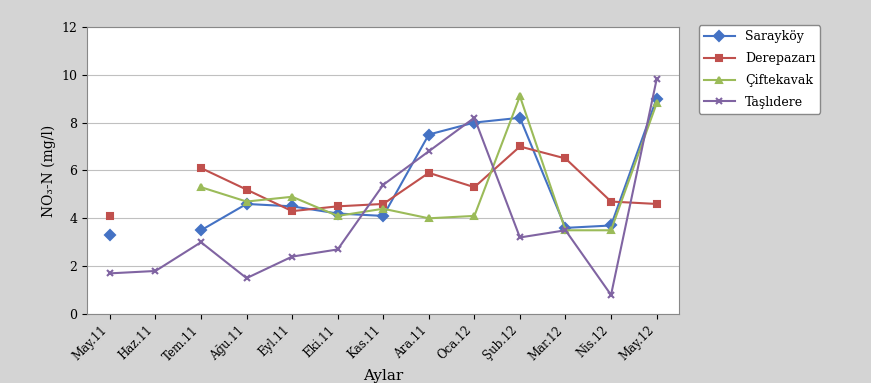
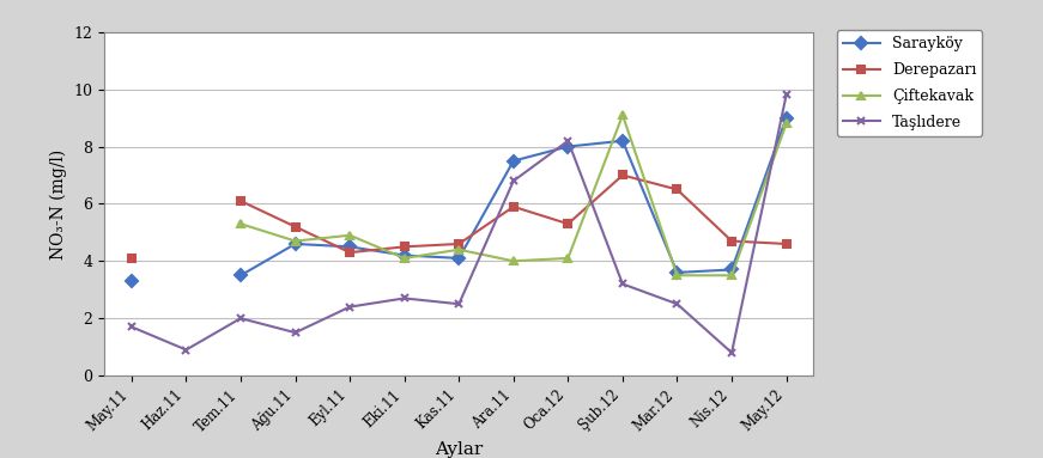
Taşlıdere/Haz.11: 1.8 -> 0.9
Taşlıdere/Tem.11: 3.0 -> 2.0
Taşlıdere/Kas.11: 5.4 -> 2.5
Taşlıdere/Mar.12: 3.5 -> 2.5
